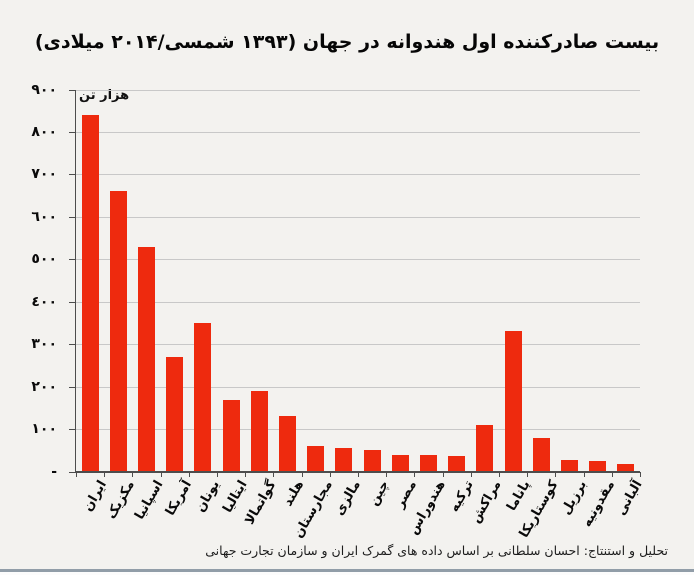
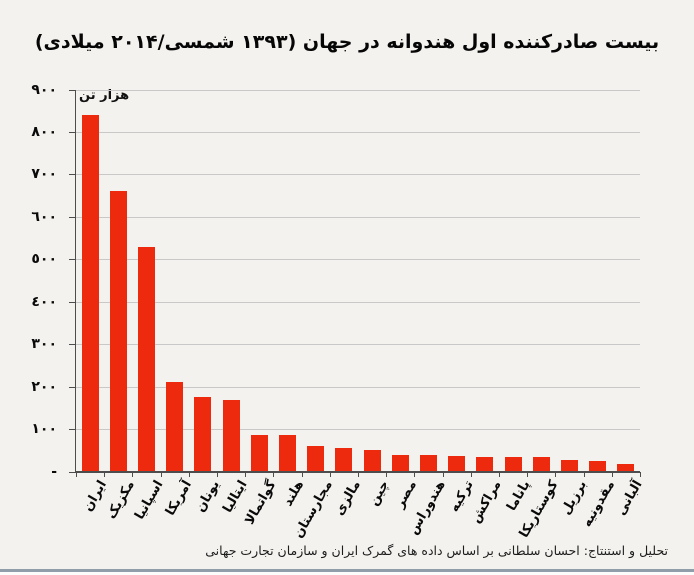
آمریکا: 270 -> 210
یونان: 350 -> 180
گواتمالا: 190 -> 80
هلند: 130 -> 90
مراکش: 110 -> 40
پاناما: 330 -> 30
کوستاریکا: 80 -> 30
